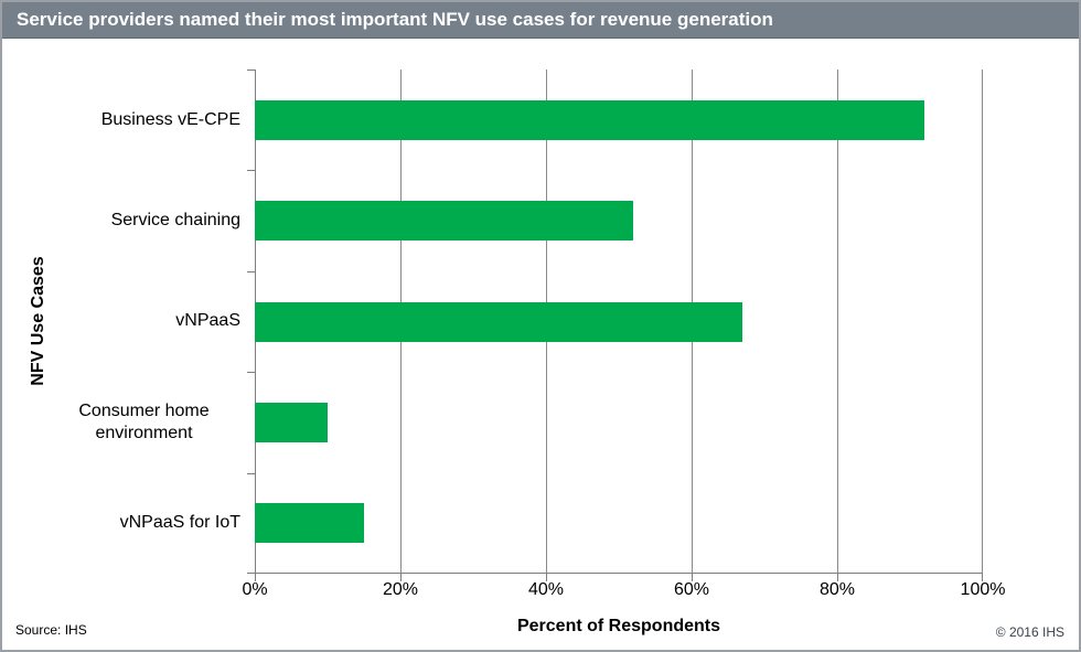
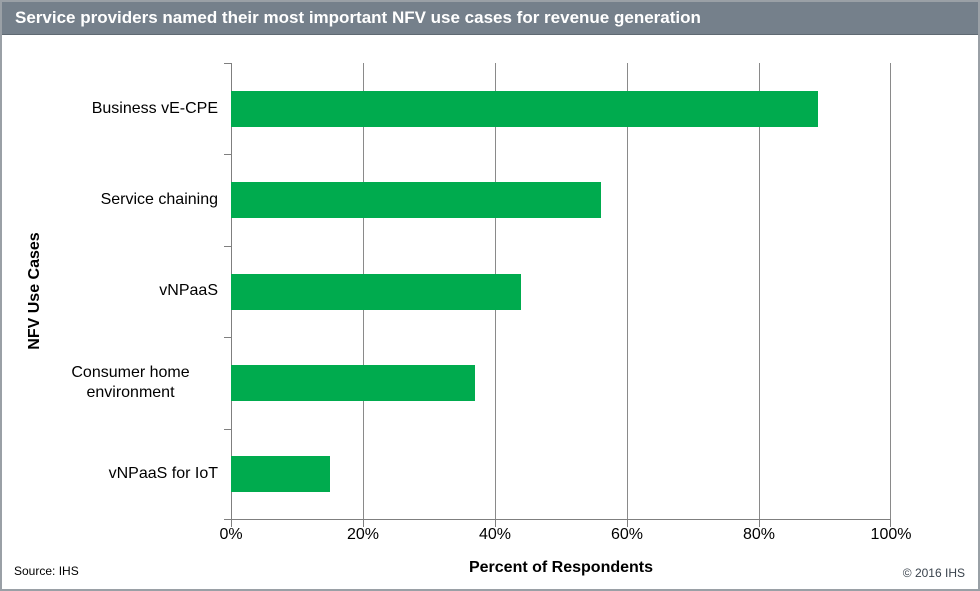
Business vE-CPE: 92% -> 89%
Service chaining: 52% -> 56%
vNPaaS: 67% -> 44%
Consumer home environment: 10% -> 37%
